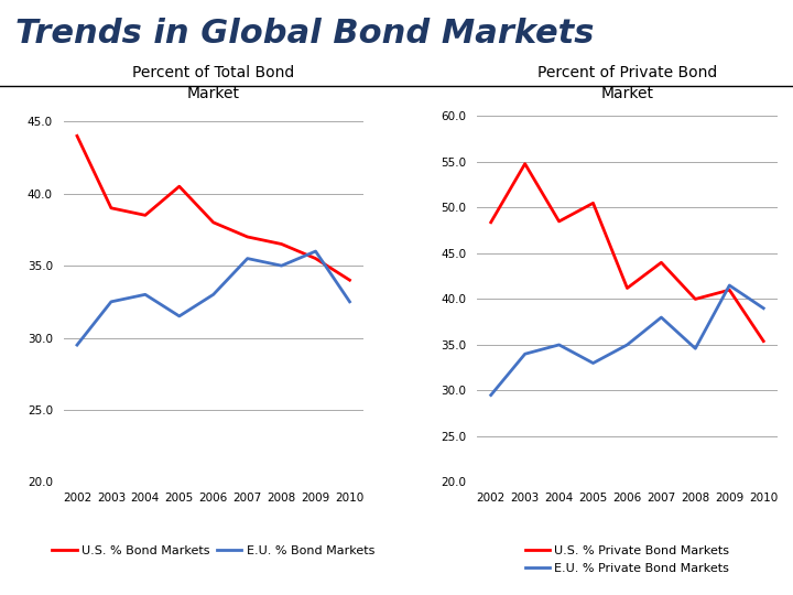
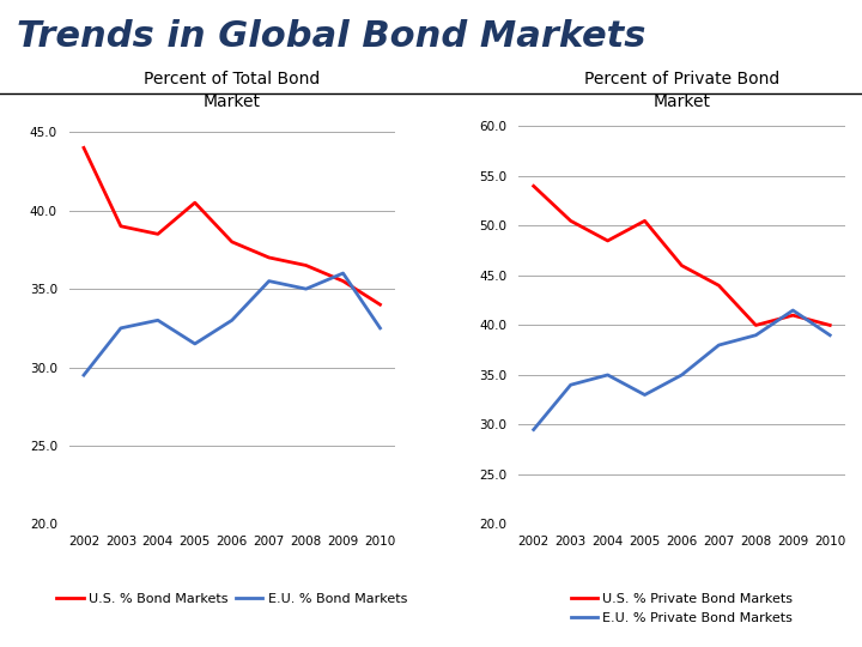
Percent of Private Bond Market/U.S. % Private Bond Markets/2002: 48.4 -> 54.0
Percent of Private Bond Market/U.S. % Private Bond Markets/2003: 54.8 -> 50.5
Percent of Private Bond Market/U.S. % Private Bond Markets/2006: 41.2 -> 46.0
Percent of Private Bond Market/E.U. % Private Bond Markets/2008: 34.6 -> 39.0
Percent of Private Bond Market/U.S. % Private Bond Markets/2010: 35.4 -> 40.0
